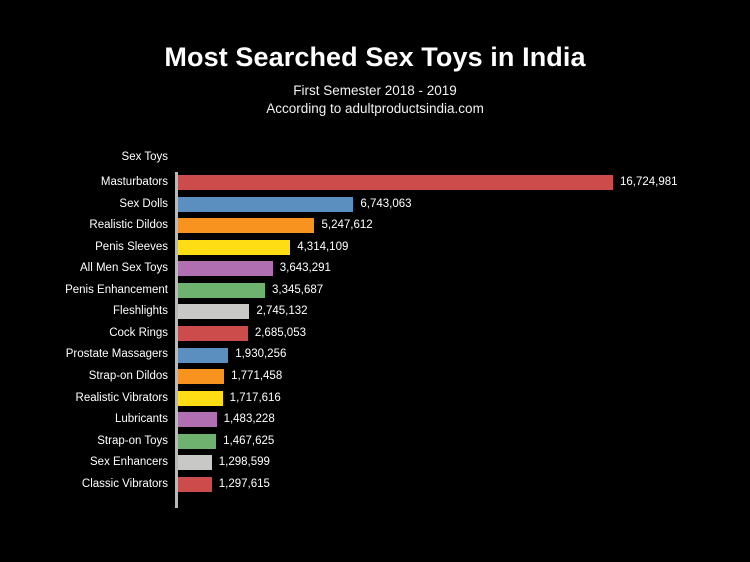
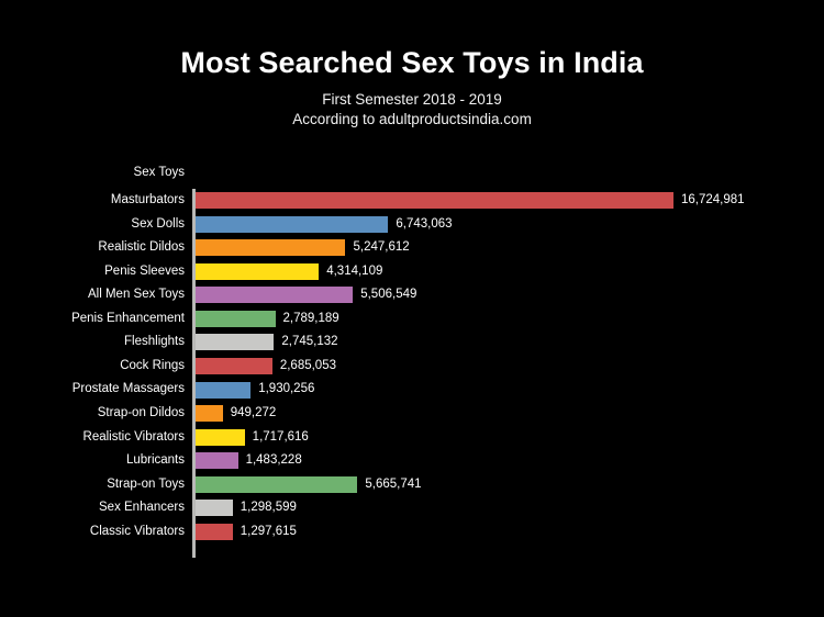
All Men Sex Toys: 3,643,291 -> 5,506,549
Penis Enhancement: 3,345,687 -> 2,789,189
Strap-on Dildos: 1,771,458 -> 949,272
Strap-on Toys: 1,467,625 -> 5,665,741
